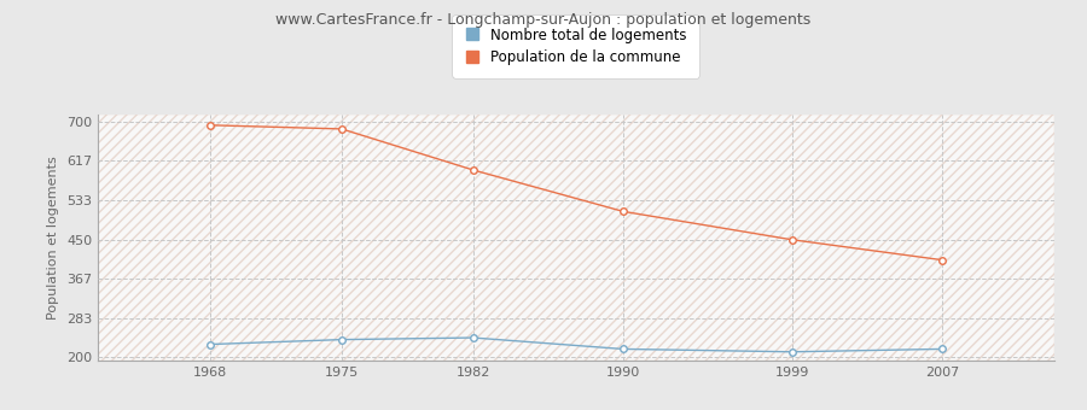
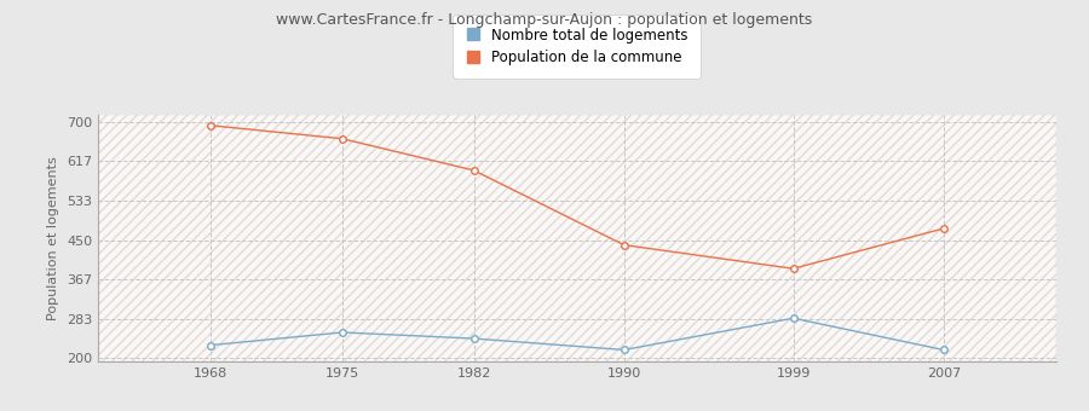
Nombre total de logements/1975: 238 -> 255
Population de la commune/1975: 685 -> 665
Population de la commune/1990: 510 -> 440
Nombre total de logements/1999: 212 -> 285
Population de la commune/1999: 450 -> 390
Population de la commune/2007: 407 -> 475
